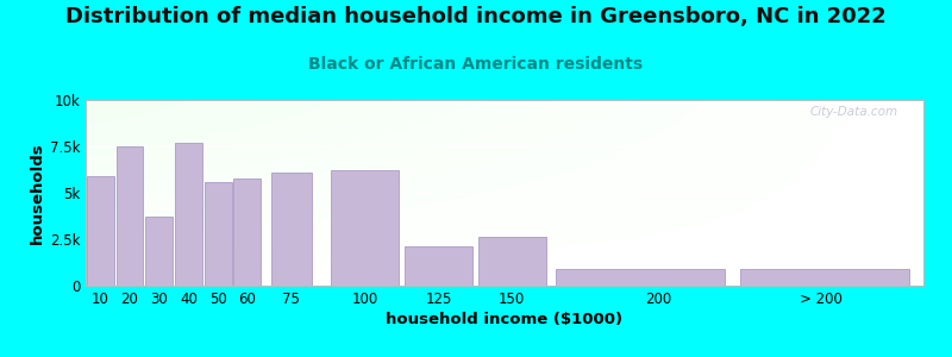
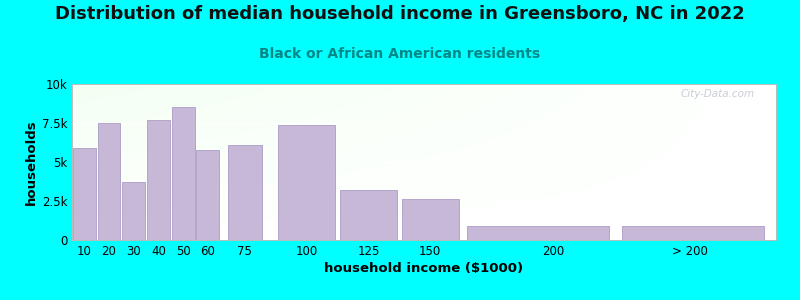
50: 5.6k -> 8.5k
100: 6.2k -> 7.4k
125: 2.1k -> 3.2k
